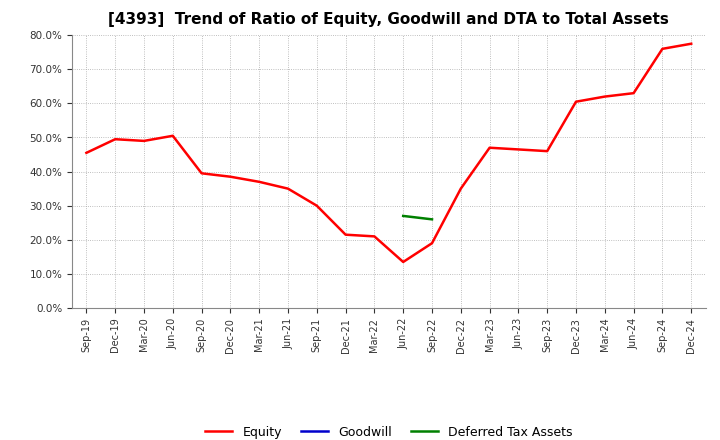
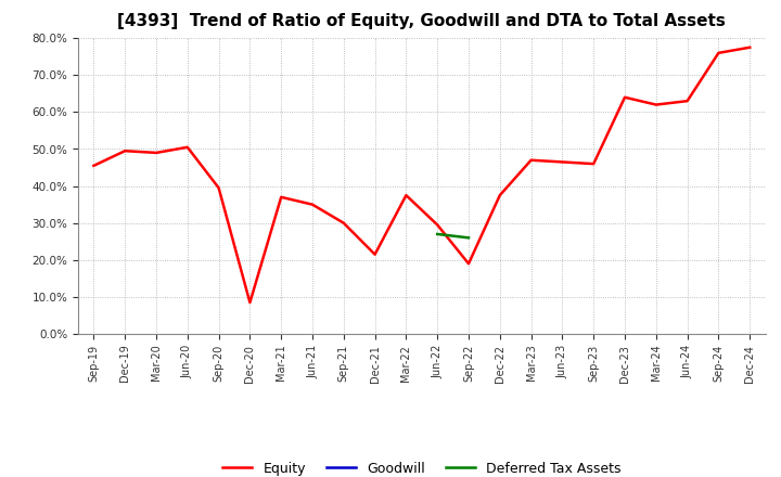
Equity/Dec-20: 38.5% -> 8.5%
Equity/Mar-22: 21.0% -> 37.5%
Equity/Jun-22: 13.5% -> 29.5%
Equity/Dec-22: 35.0% -> 37.5%
Equity/Dec-23: 60.5% -> 64.0%
